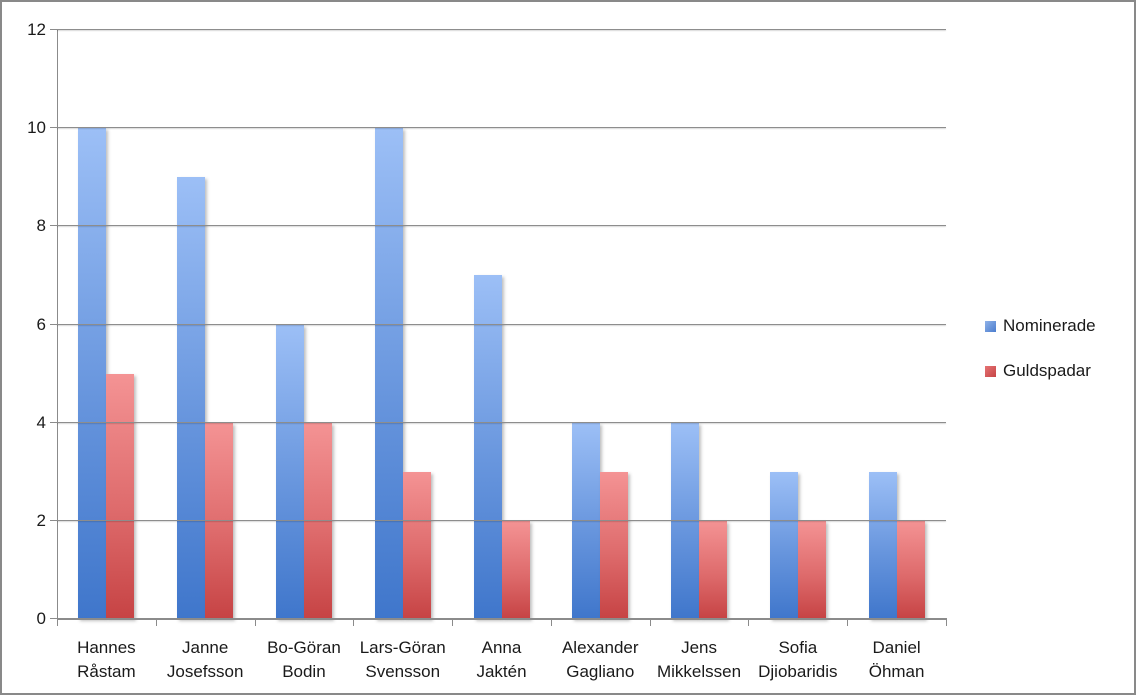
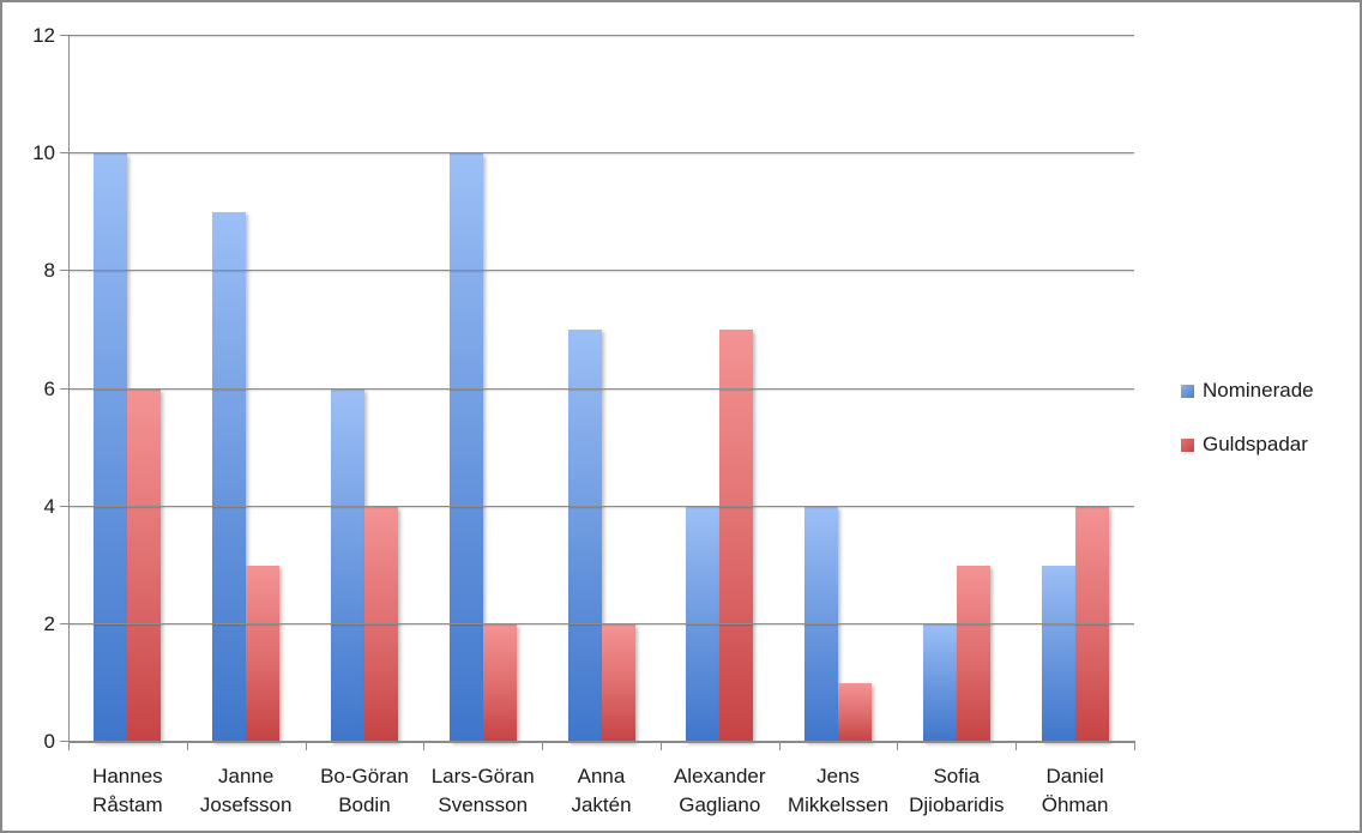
Guldspadar/Hannes Råstam: 5 -> 6
Guldspadar/Janne Josefsson: 4 -> 3
Guldspadar/Lars-Göran Svensson: 3 -> 2
Guldspadar/Alexander Gagliano: 3 -> 7
Guldspadar/Jens Mikkelssen: 2 -> 1
Nominerade/Sofia Djiobaridis: 3 -> 2
Guldspadar/Sofia Djiobaridis: 2 -> 3
Guldspadar/Daniel Öhman: 2 -> 4
